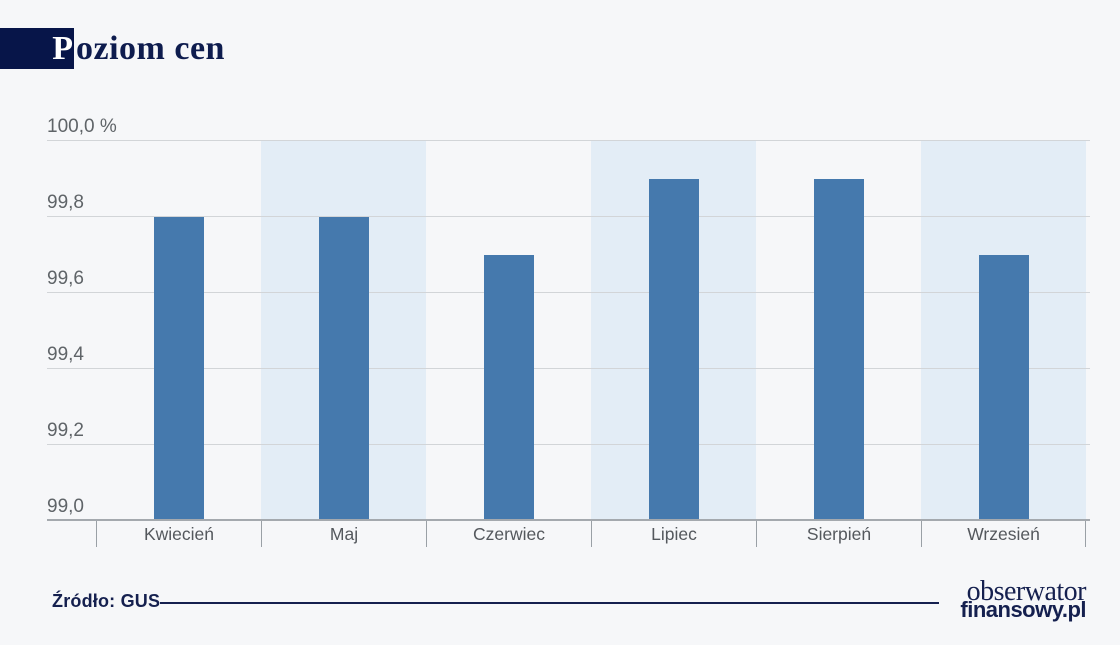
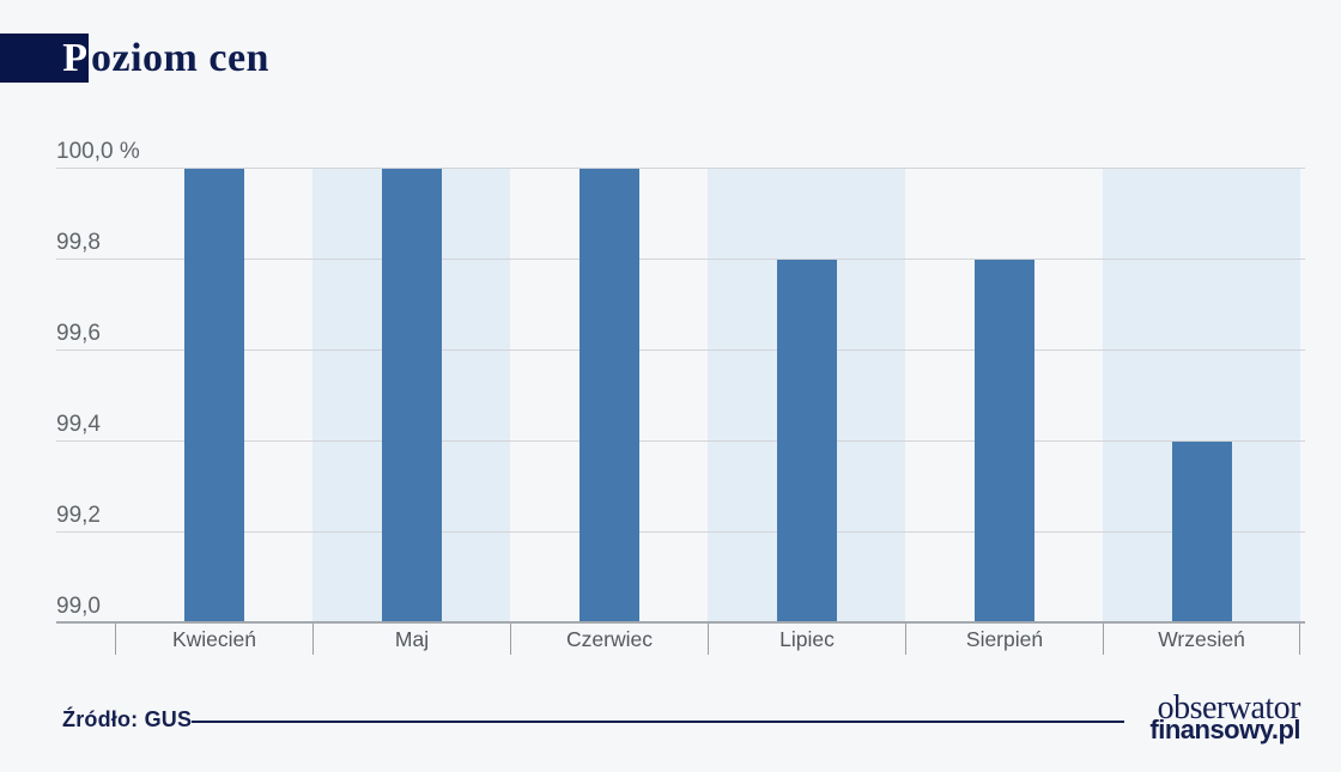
Kwiecień: 99,8% -> 100,0%
Maj: 99,8% -> 100,0%
Czerwiec: 99,7% -> 100,0%
Lipiec: 99,9% -> 99,8%
Sierpień: 99,9% -> 99,8%
Wrzesień: 99,7% -> 99,4%
